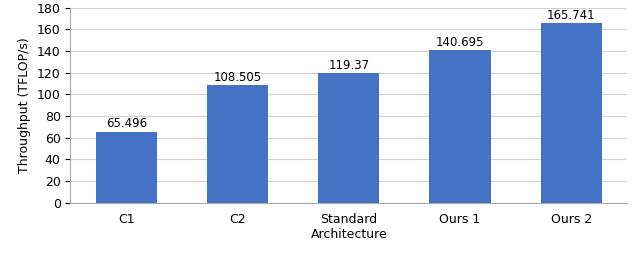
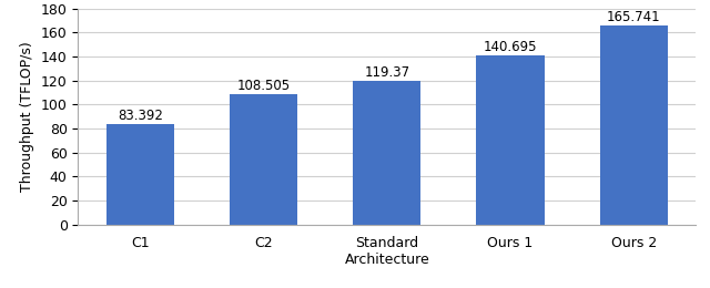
C1: 65.496 -> 83.392
